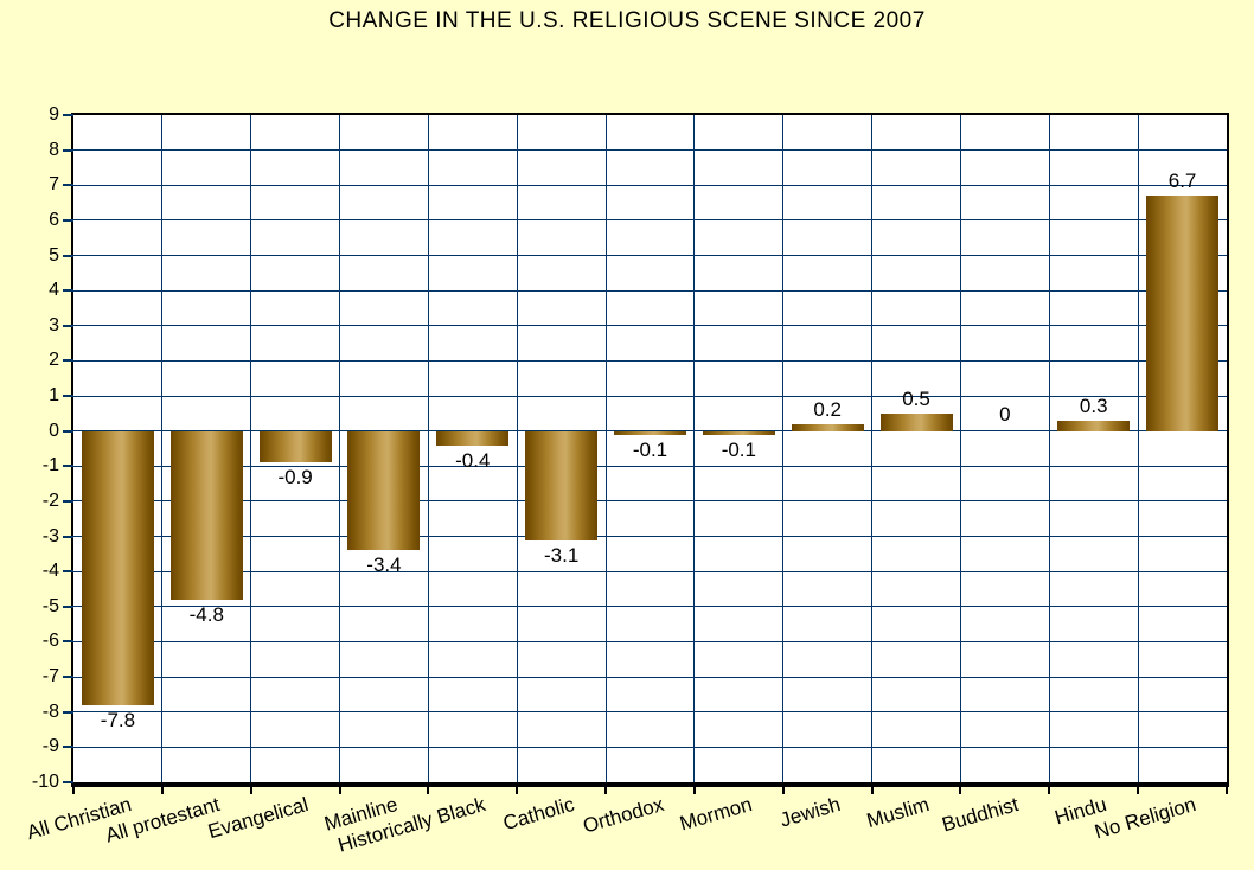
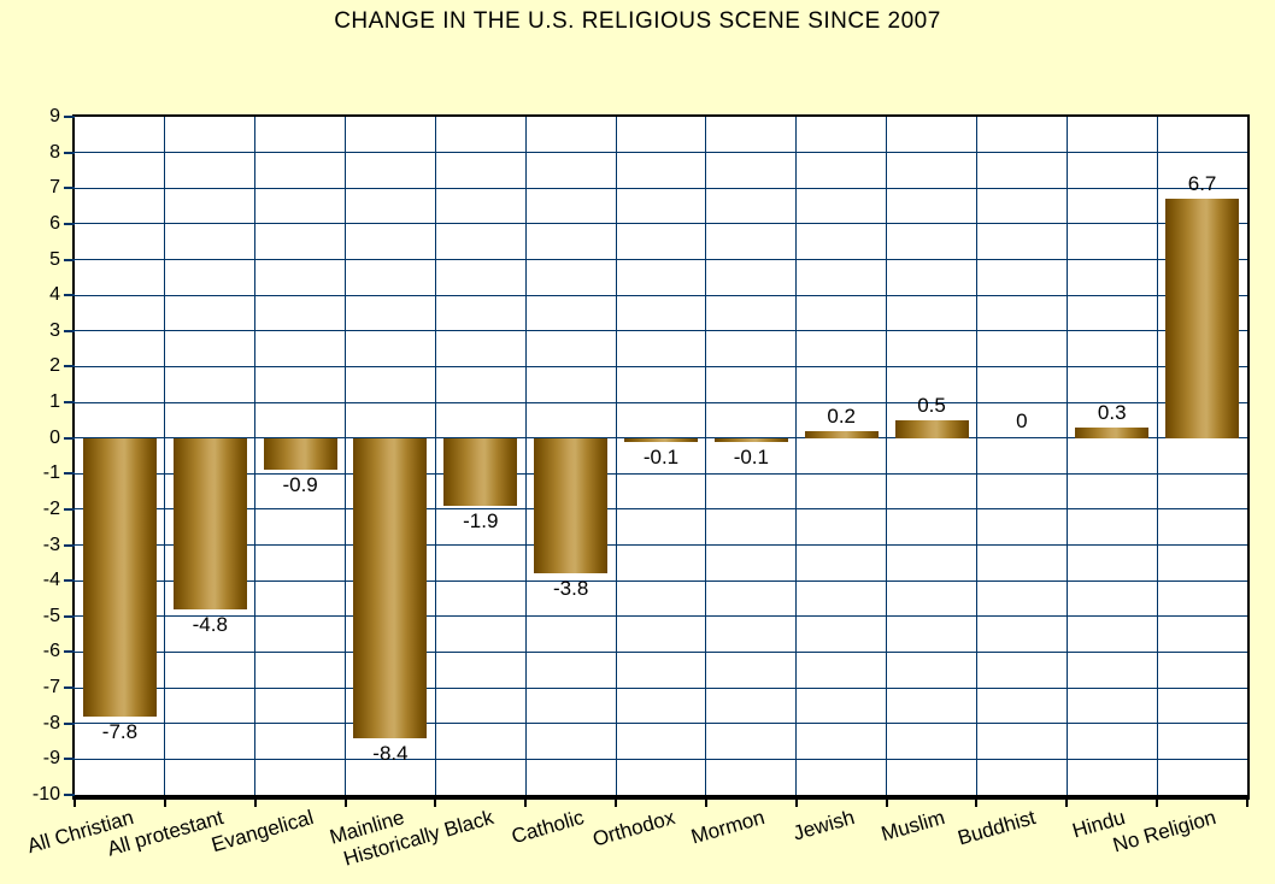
Mainline: -3.4 -> -8.4
Historically Black: -0.4 -> -1.9
Catholic: -3.1 -> -3.8
